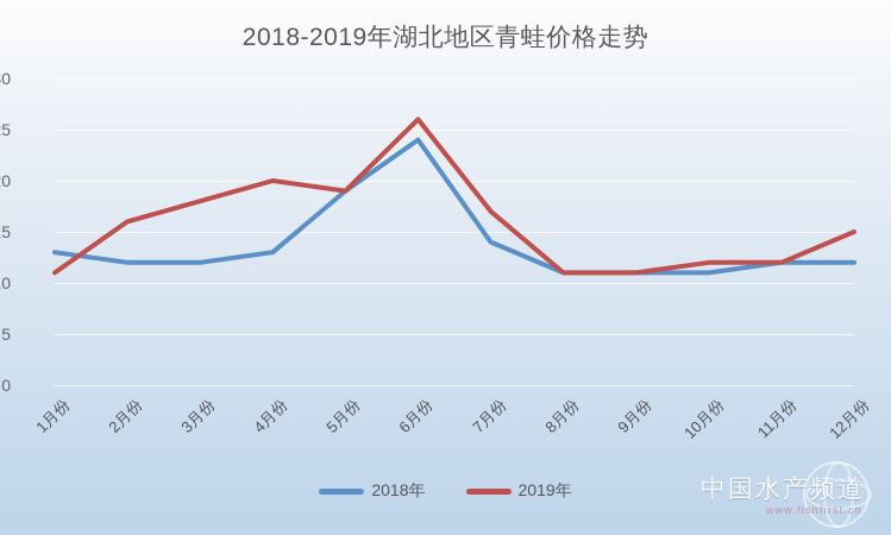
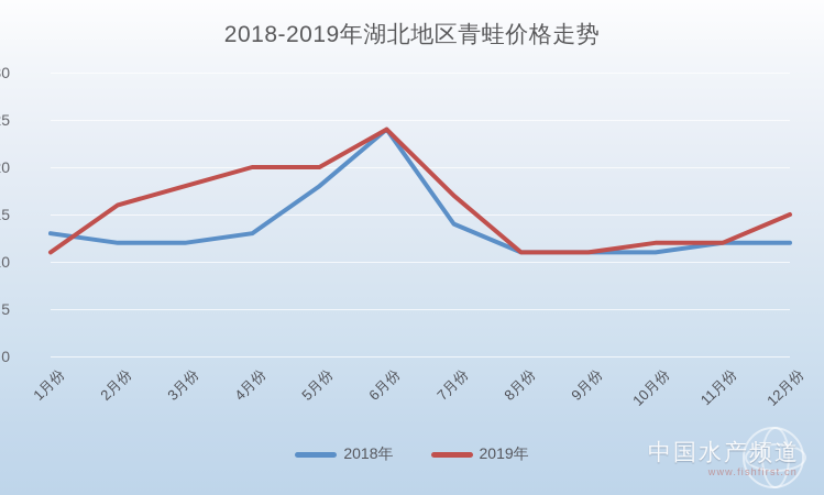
2018年/5月份: 19 -> 18
2019年/5月份: 19 -> 20
2019年/6月份: 26 -> 24
